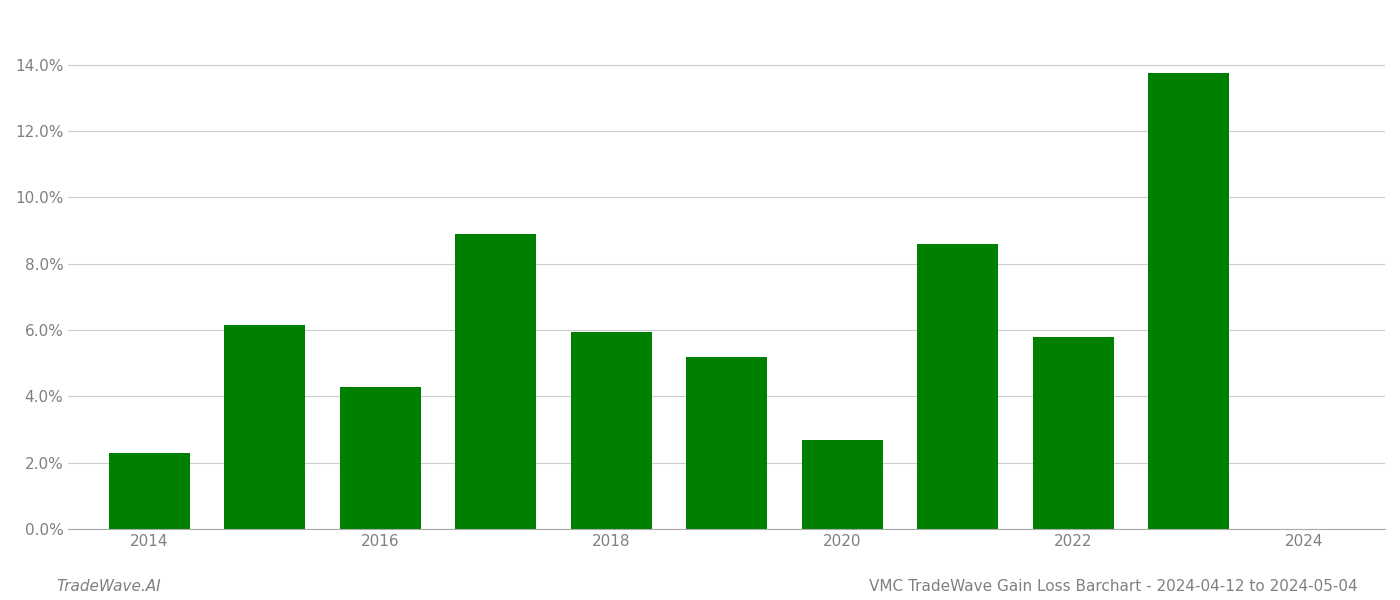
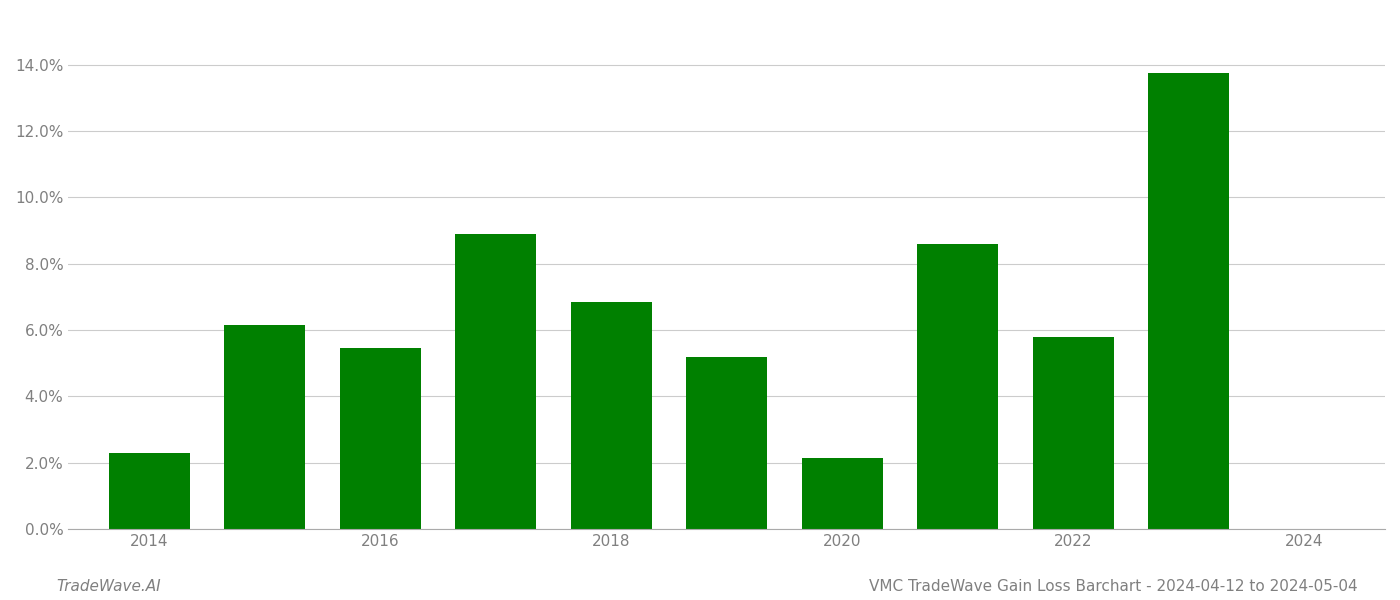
2016: 4.30% -> 5.45%
2018: 5.95% -> 6.85%
2020: 2.70% -> 2.15%
